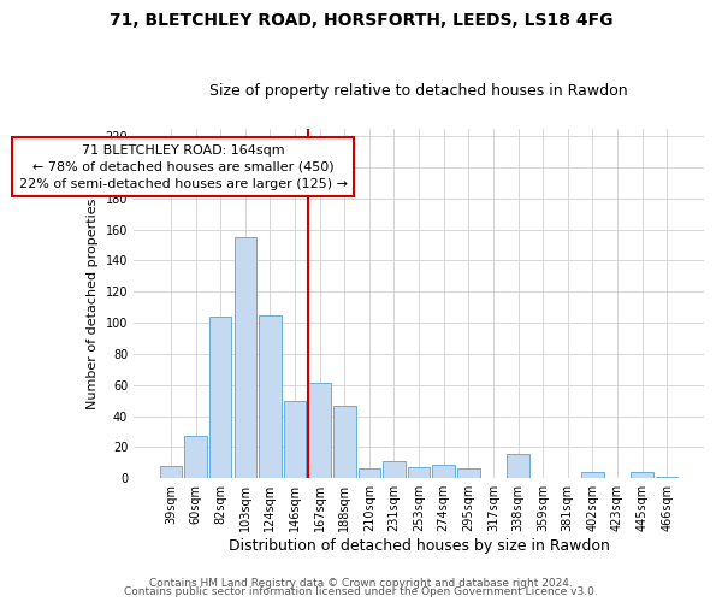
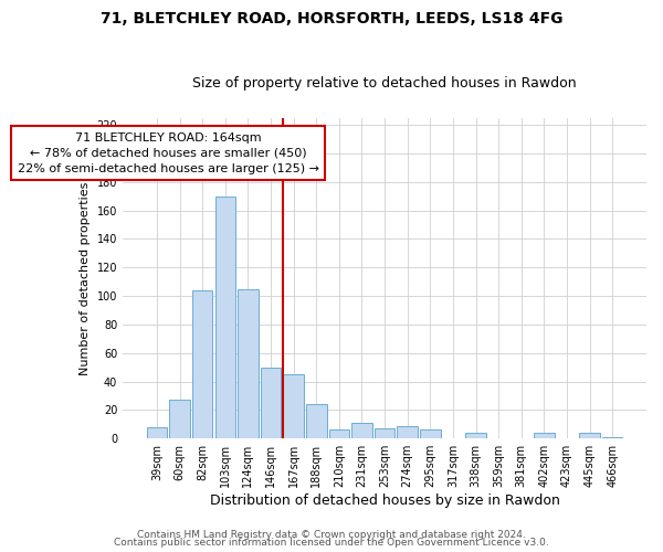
103sqm: 155 -> 170
167sqm: 61 -> 45
188sqm: 47 -> 24
338sqm: 16 -> 4
